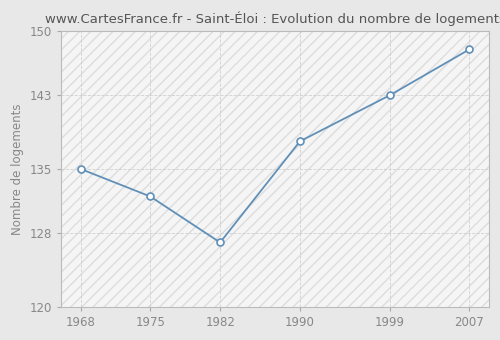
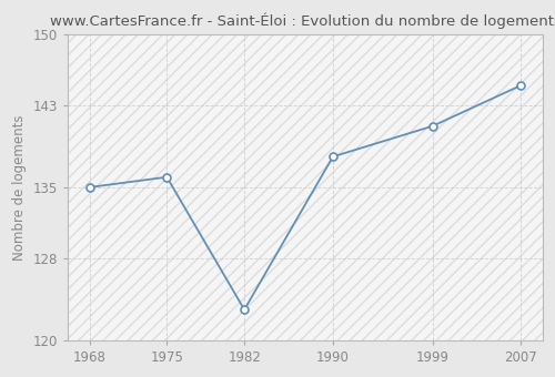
1975: 132 -> 136
1982: 127 -> 123
1999: 143 -> 141
2007: 148 -> 145
